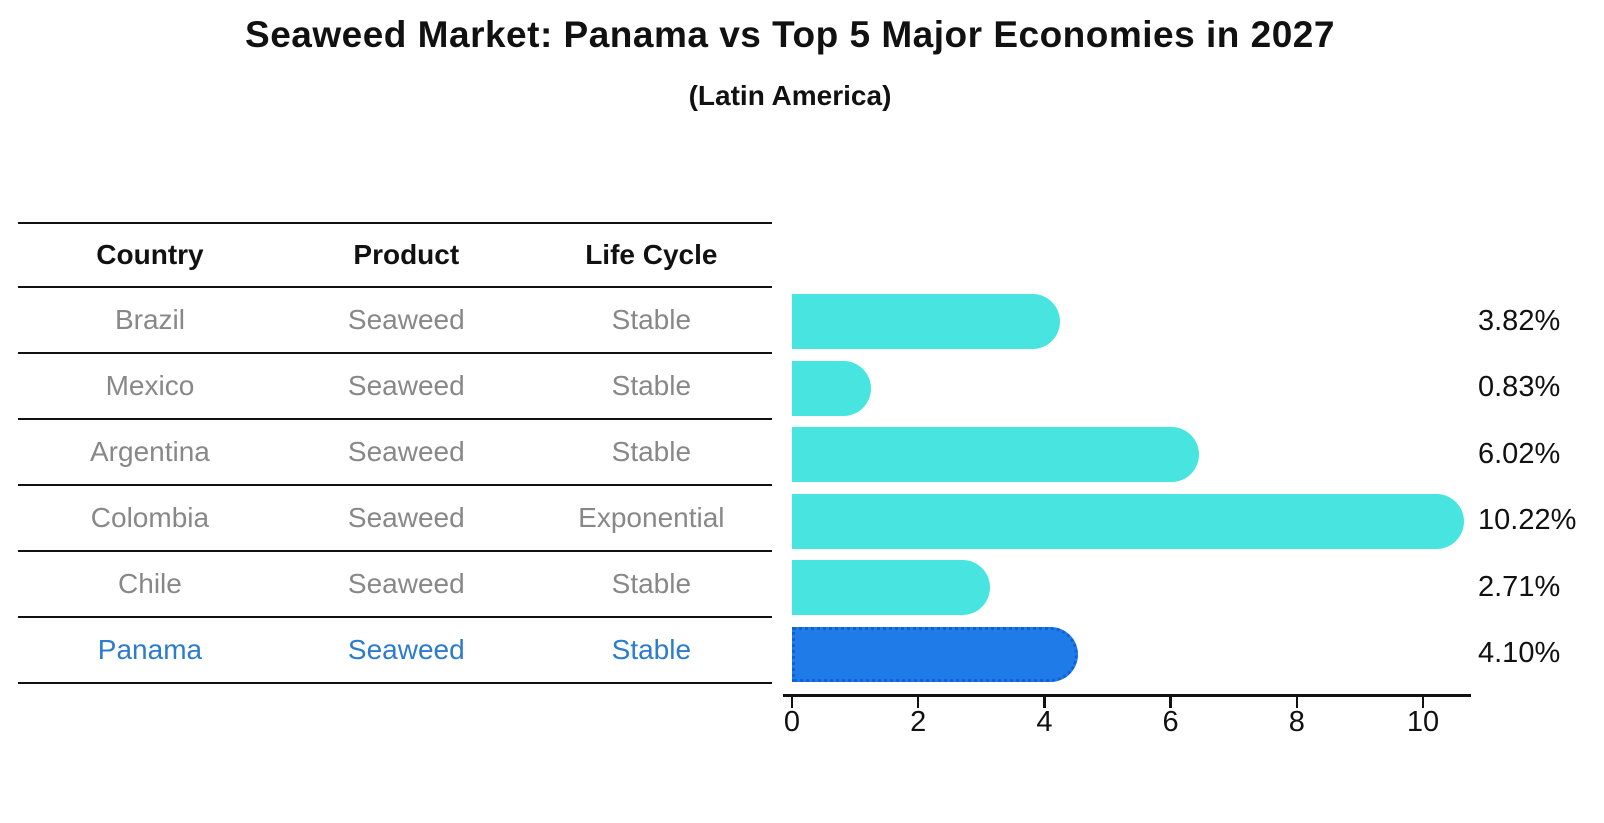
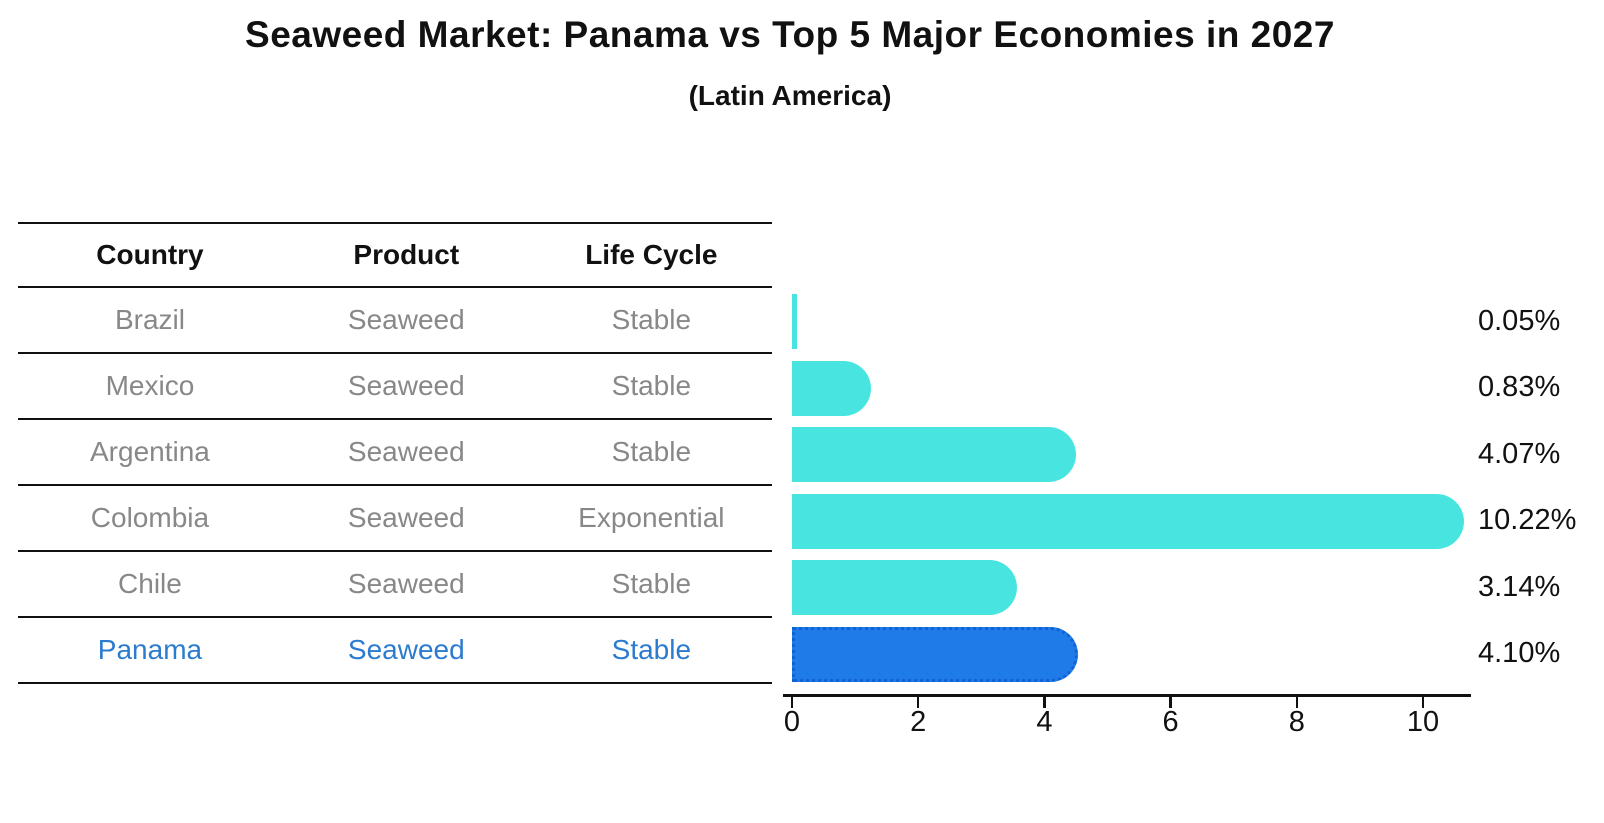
Brazil: 3.82% -> 0.05%
Argentina: 6.02% -> 4.07%
Chile: 2.71% -> 3.14%
